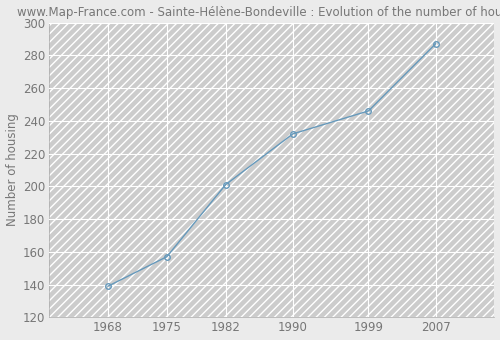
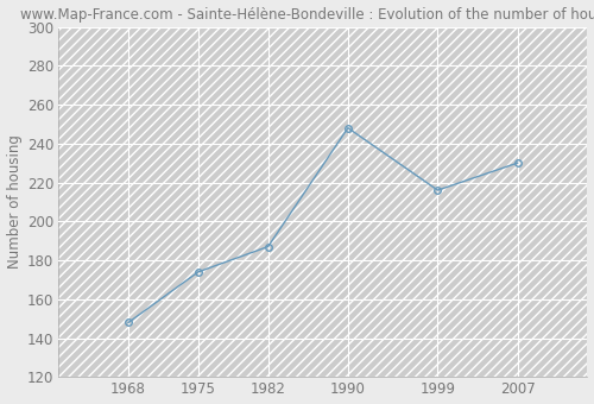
1968: 139 -> 148
1975: 157 -> 174
1982: 201 -> 187
1990: 232 -> 248
1999: 246 -> 216
2007: 287 -> 230
